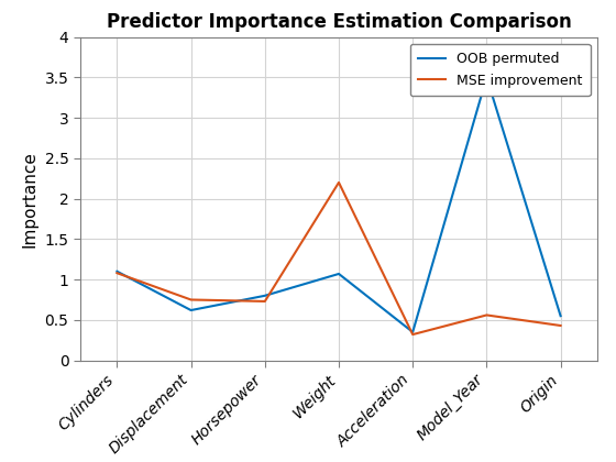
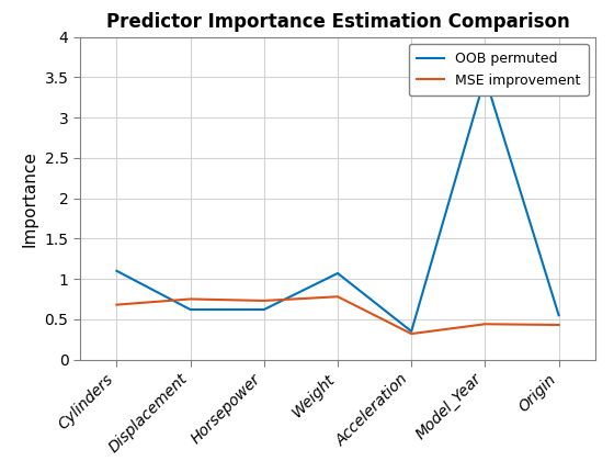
MSE improvement/Cylinders: 1.08 -> 0.68
OOB permuted/Horsepower: 0.80 -> 0.62
MSE improvement/Weight: 2.20 -> 0.78
MSE improvement/Model_Year: 0.56 -> 0.44
